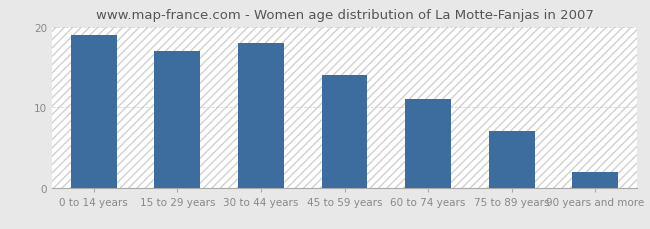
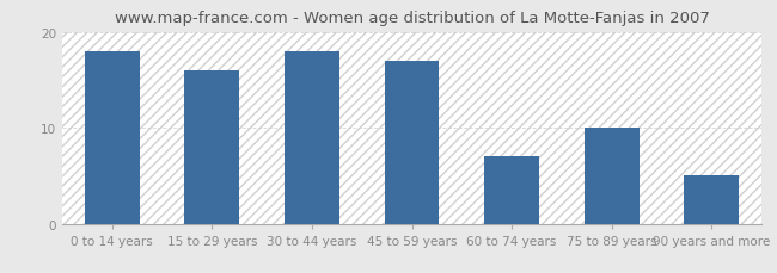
0 to 14 years: 19 -> 18
15 to 29 years: 17 -> 16
45 to 59 years: 14 -> 17
60 to 74 years: 11 -> 7
75 to 89 years: 7 -> 10
90 years and more: 2 -> 5
